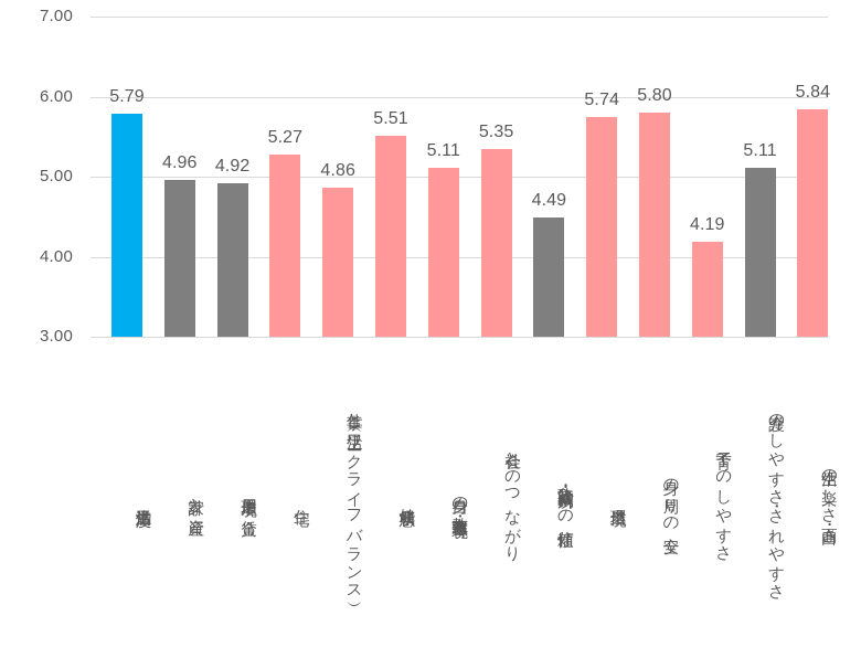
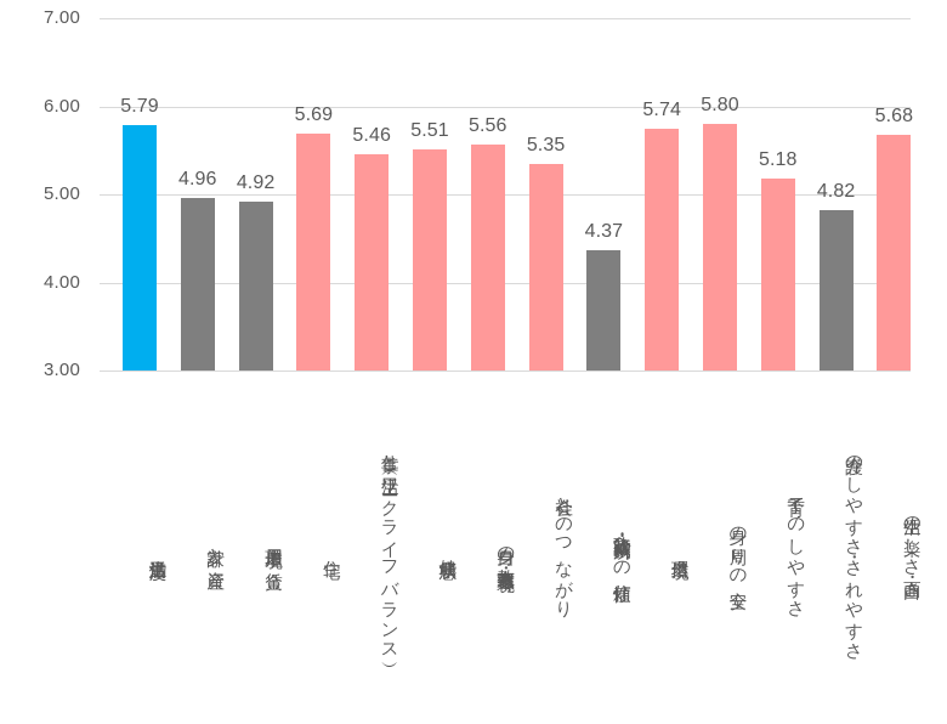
住宅: 5.27 -> 5.69
仕事と生活（ワークライフバランス）: 4.86 -> 5.46
自身の教育水準・教育環境: 5.11 -> 5.56
政治・行政・裁判所への信頼性: 4.49 -> 4.37
子育てのしやすさ: 4.19 -> 5.18
介護のしやすさ・されやすさ: 5.11 -> 4.82
生活の楽しさ・面白さ: 5.84 -> 5.68
